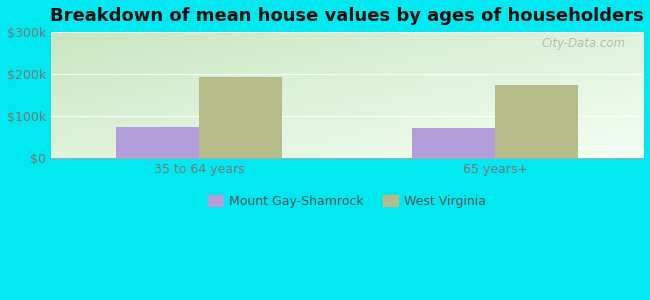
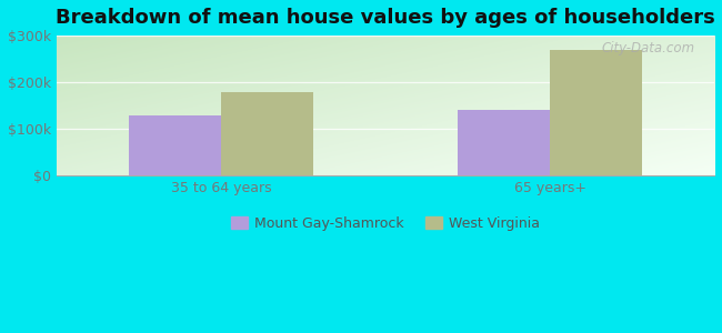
Mount Gay-Shamrock/35 to 64 years: $75k -> $130k
West Virginia/35 to 64 years: $193k -> $180k
Mount Gay-Shamrock/65 years+: $72k -> $140k
West Virginia/65 years+: $175k -> $270k
